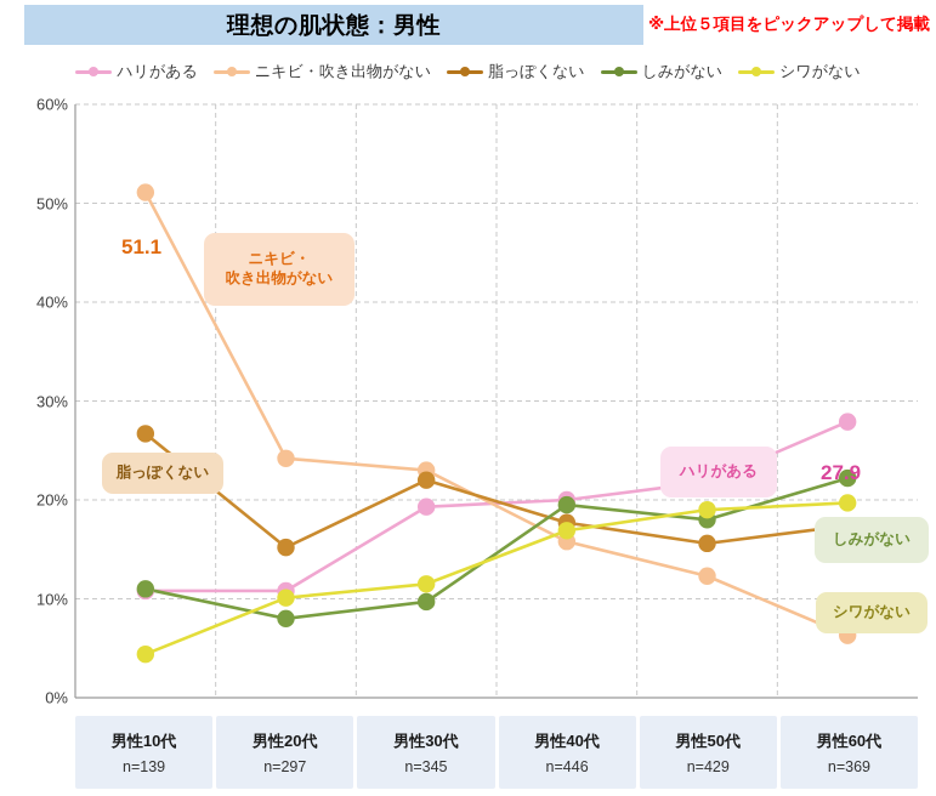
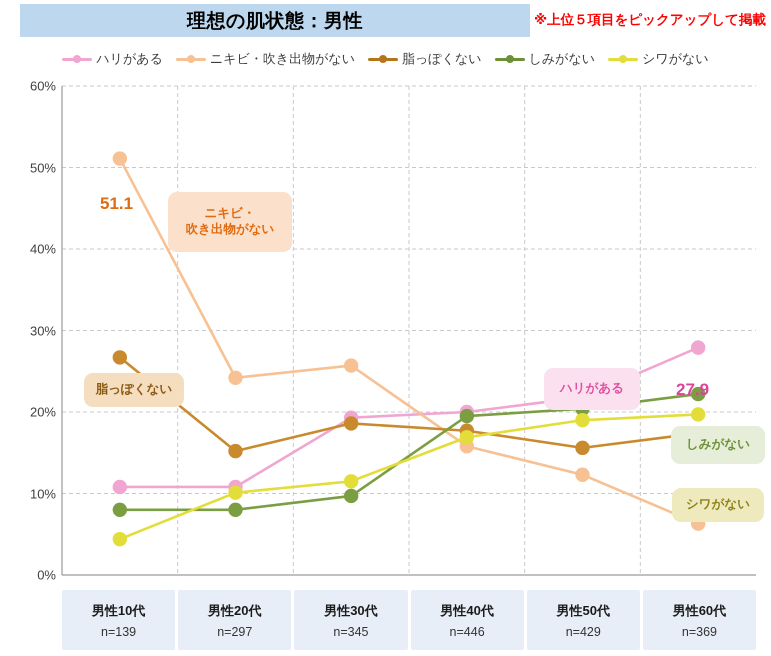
しみがない/男性10代: 11% -> 8%
ニキビ・吹き出物がない/男性30代: 23% -> 26%
脂っぽくない/男性30代: 22% -> 19%
しみがない/男性50代: 18% -> 20%
